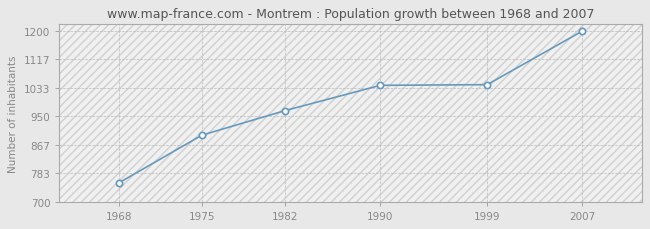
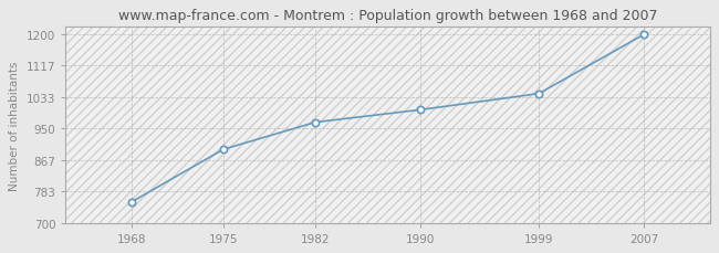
1990: 1041 -> 1000
